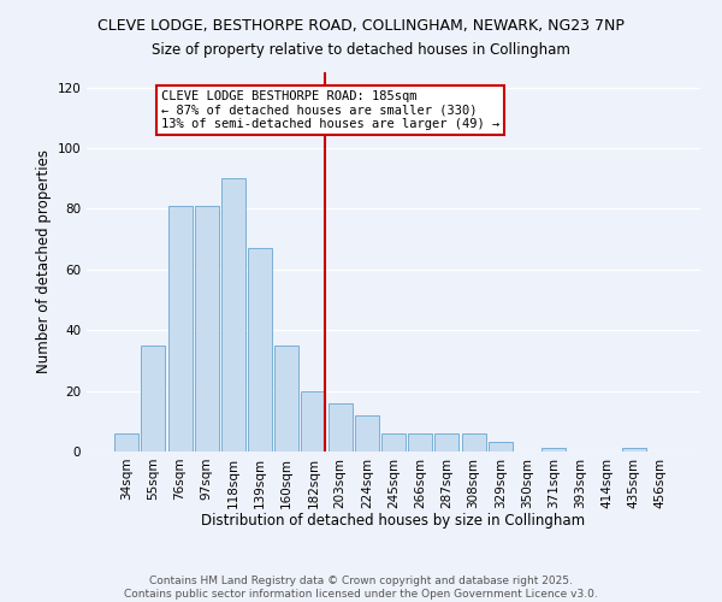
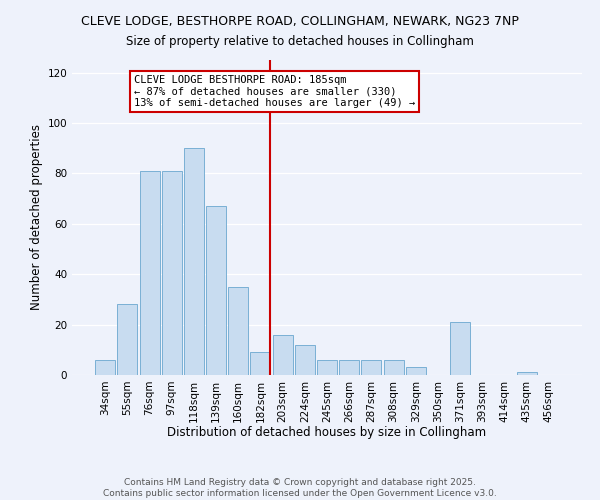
55sqm: 35 -> 28
182sqm: 20 -> 9
371sqm: 1 -> 21
